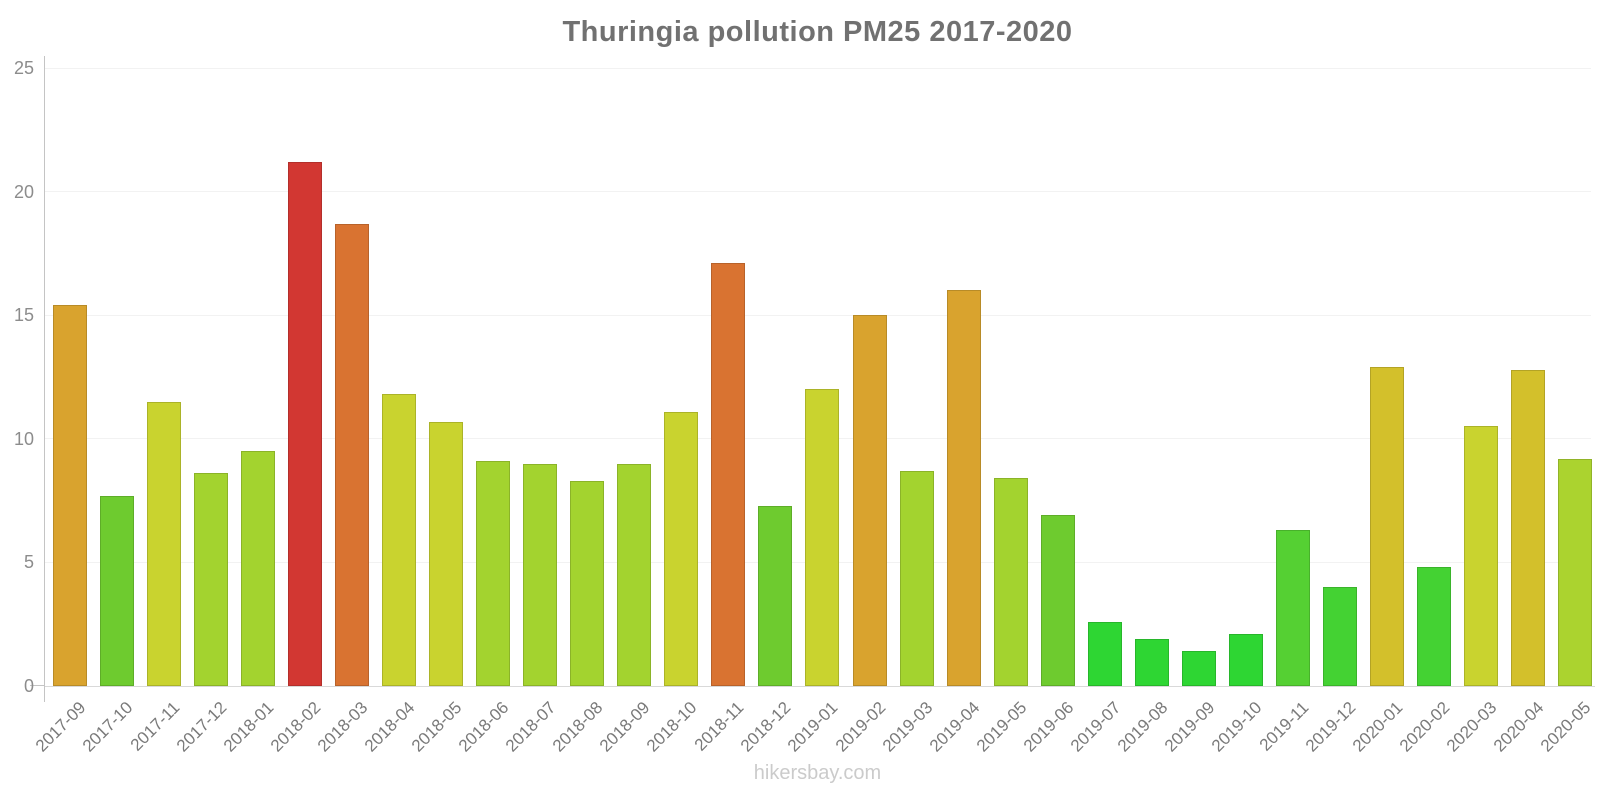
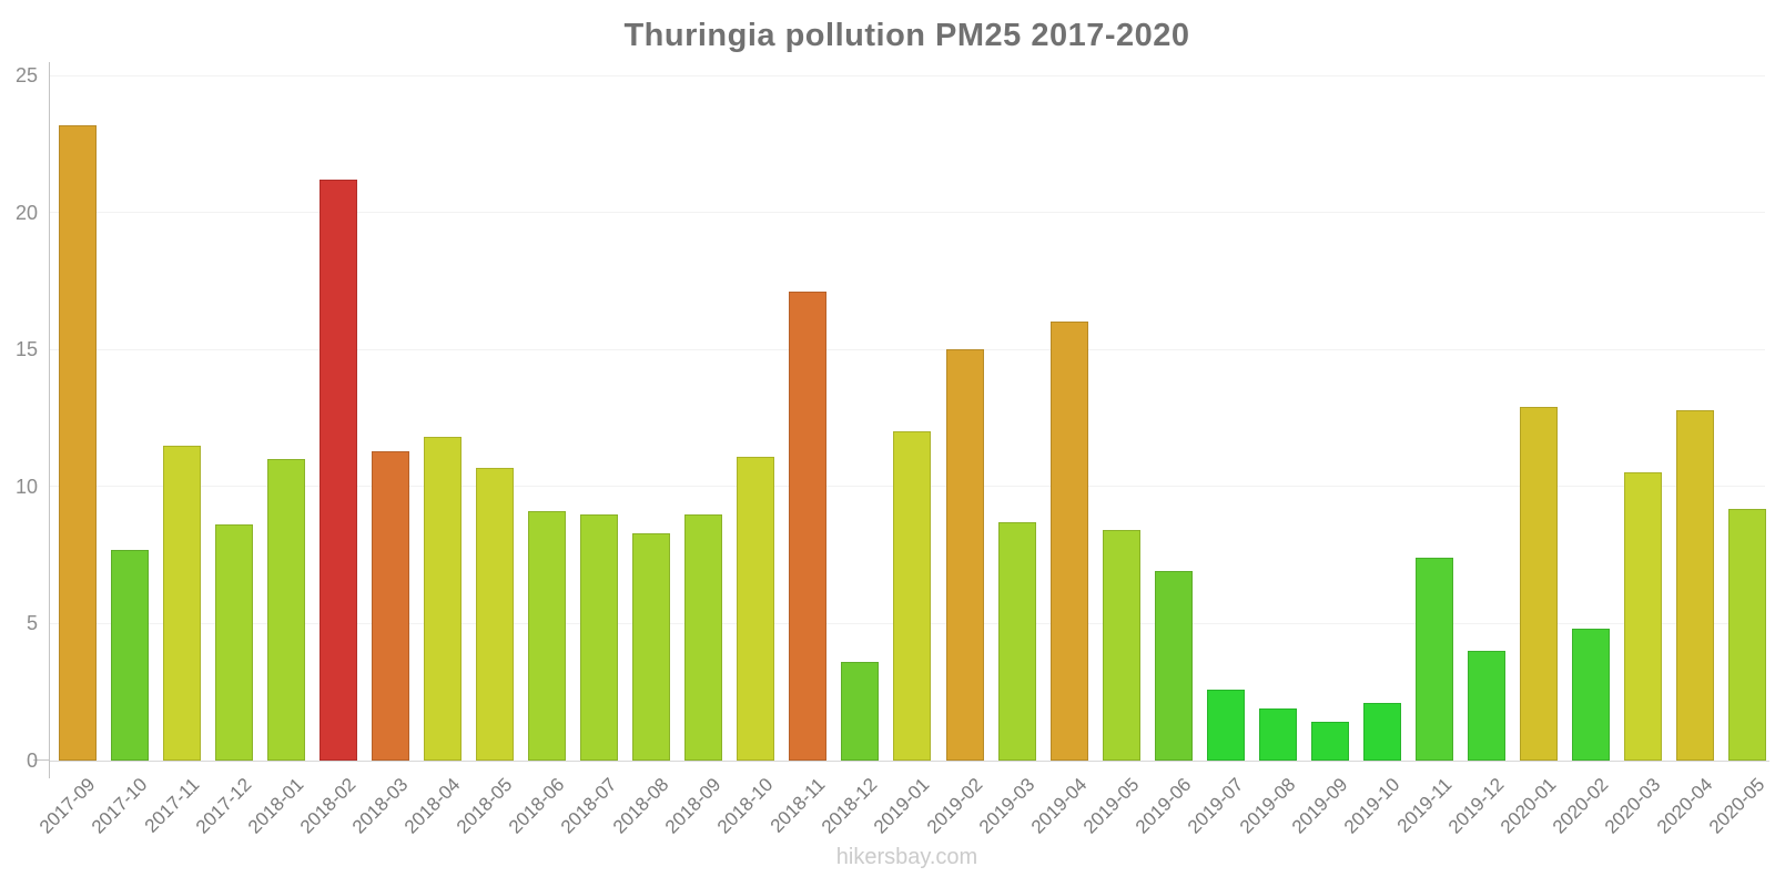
2017-09: 15.4 -> 23.2
2018-01: 9.5 -> 11.0
2018-03: 18.7 -> 11.3
2018-12: 7.3 -> 3.6
2019-11: 6.3 -> 7.4
